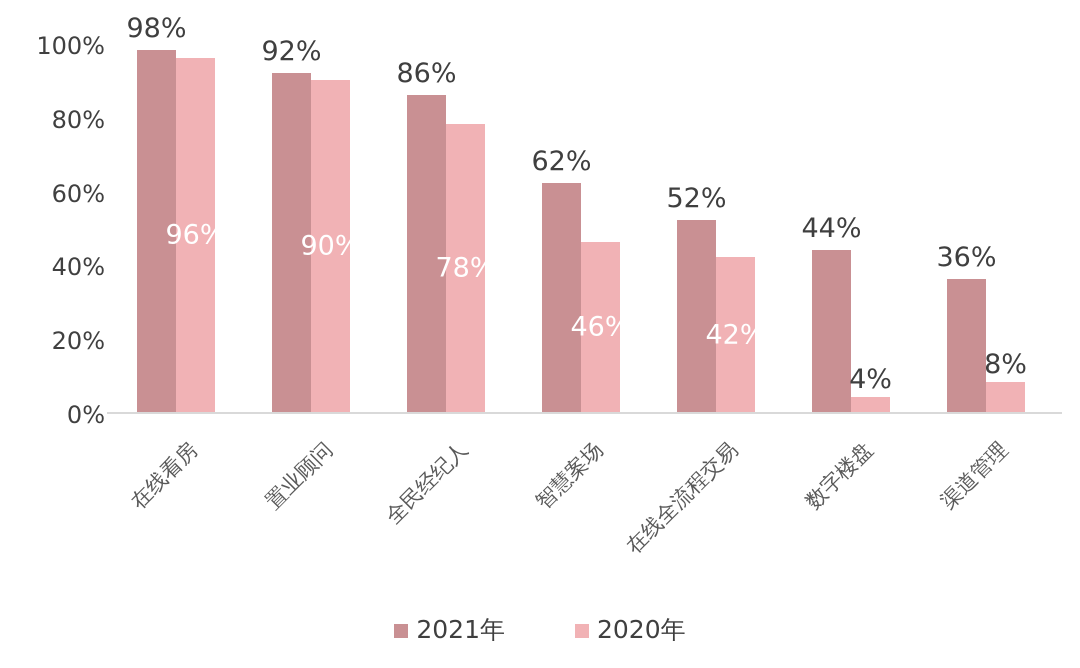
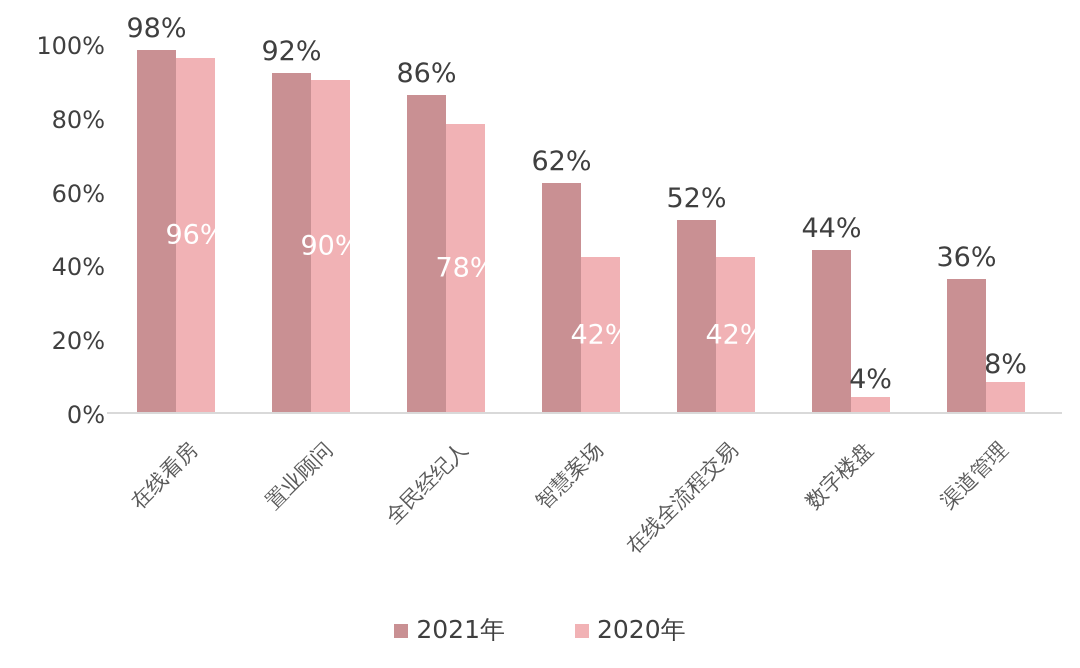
2020年/智慧案场: 46% -> 42%
